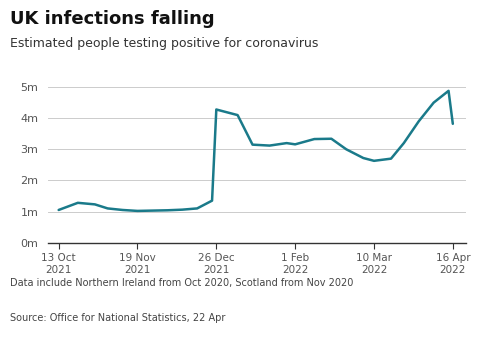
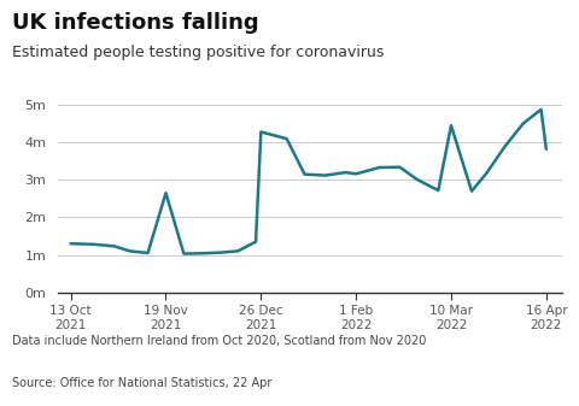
13 Oct 2021: 1.05m -> 1.30m
19 Nov 2021: 1.02m -> 2.65m
10 Mar 2022: 2.63m -> 4.45m
